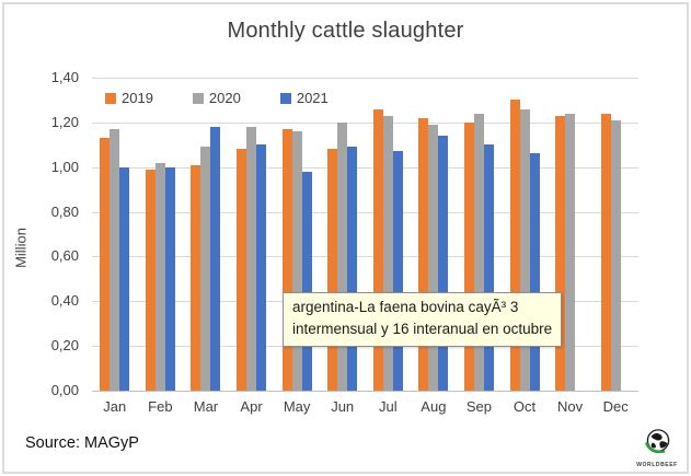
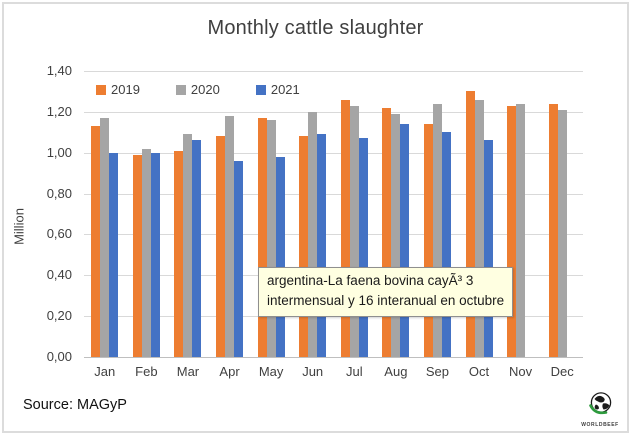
2021/Mar: 1,18 -> 1,06
2021/Apr: 1,10 -> 0,96
2019/Sep: 1,20 -> 1,14
